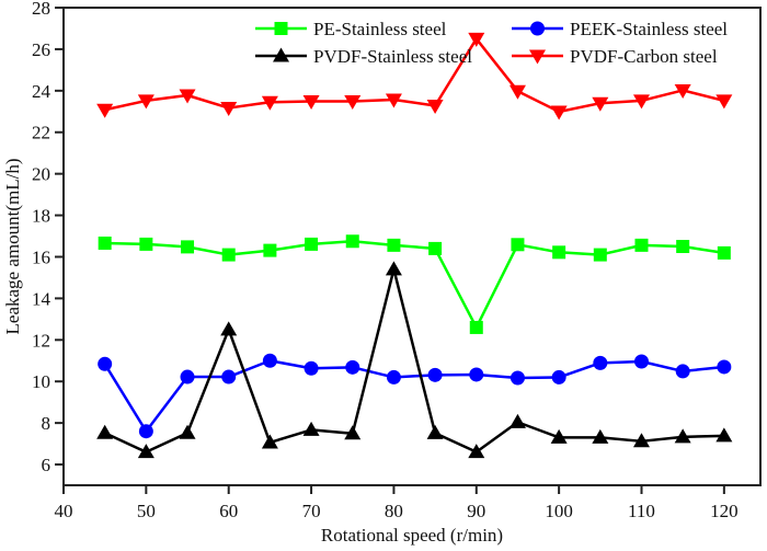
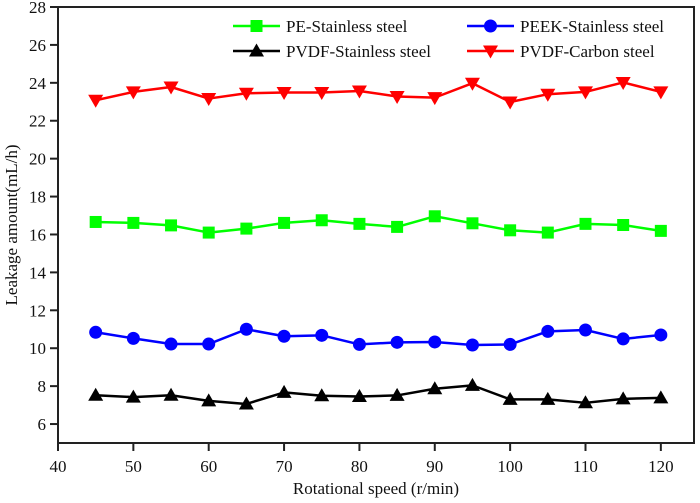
PEEK-Stainless steel/50: 7.6 -> 10.5
PVDF-Stainless steel/50: 6.6 -> 7.4
PVDF-Stainless steel/60: 12.5 -> 7.2
PVDF-Stainless steel/80: 15.4 -> 7.5
PE-Stainless steel/90: 12.6 -> 17.0
PVDF-Stainless steel/90: 6.6 -> 7.9
PVDF-Carbon steel/90: 26.5 -> 23.2
